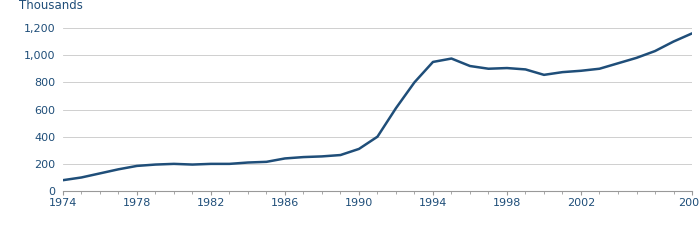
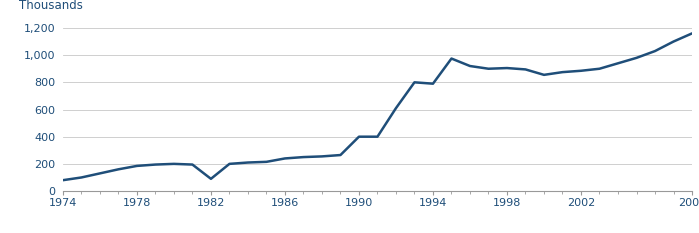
1982: 200 -> 90
1990: 310 -> 400
1994: 950 -> 790
